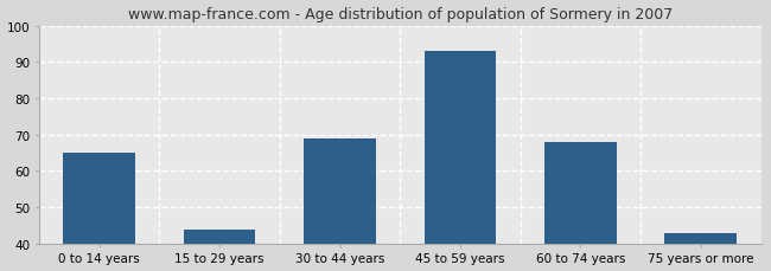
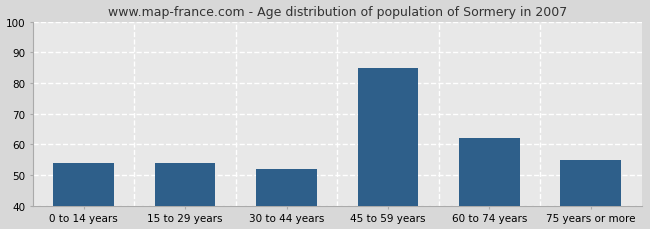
0 to 14 years: 65 -> 54
15 to 29 years: 44 -> 54
30 to 44 years: 69 -> 52
45 to 59 years: 93 -> 85
60 to 74 years: 68 -> 62
75 years or more: 43 -> 55
